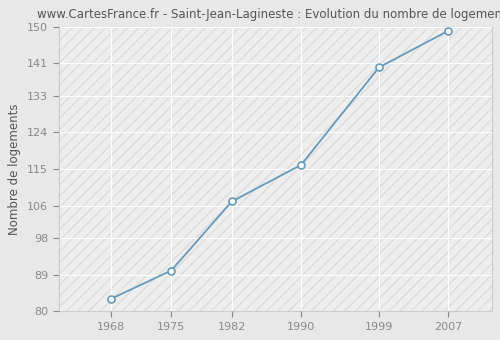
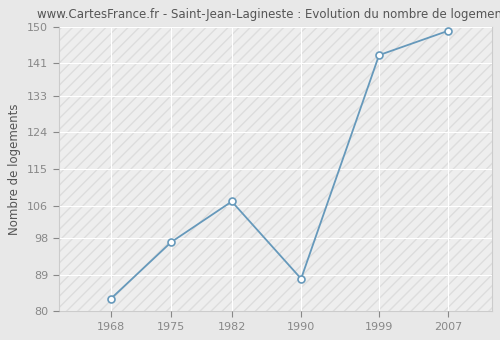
1975: 90 -> 97
1990: 116 -> 88
1999: 140 -> 143
